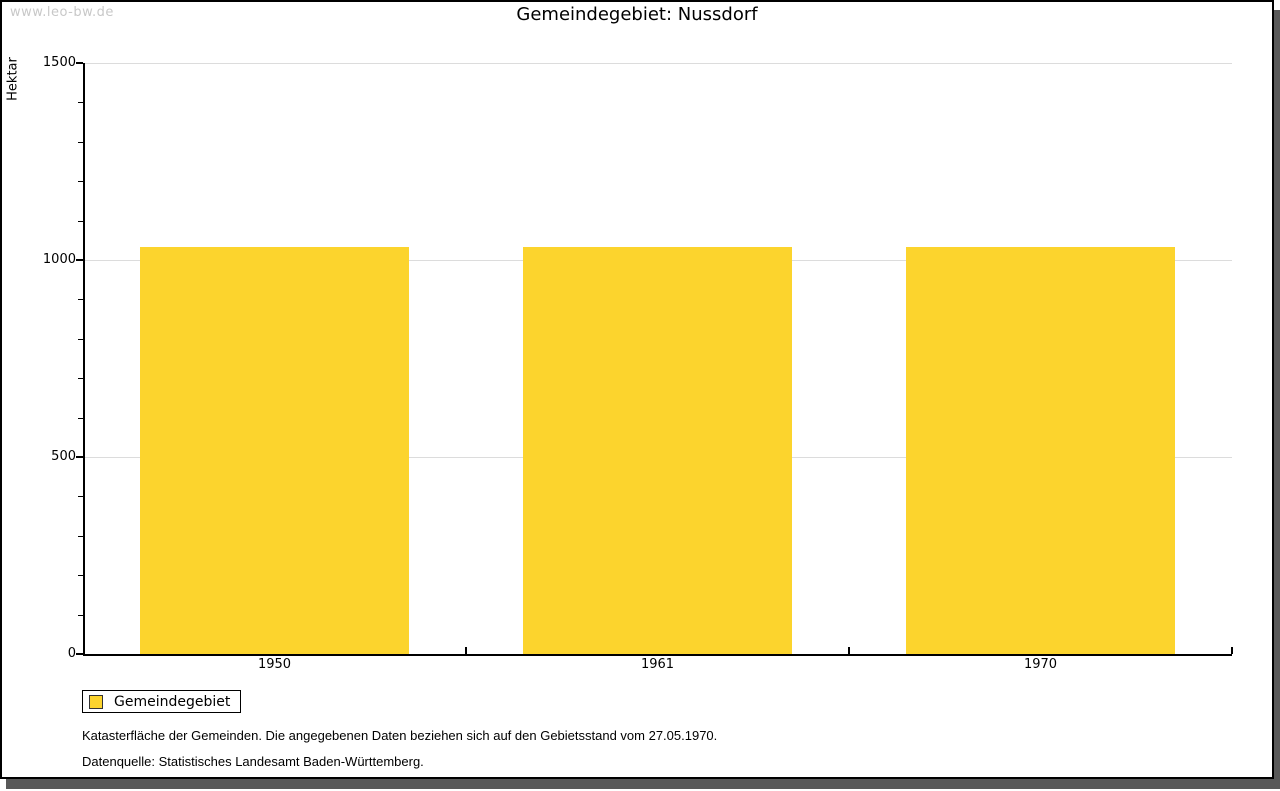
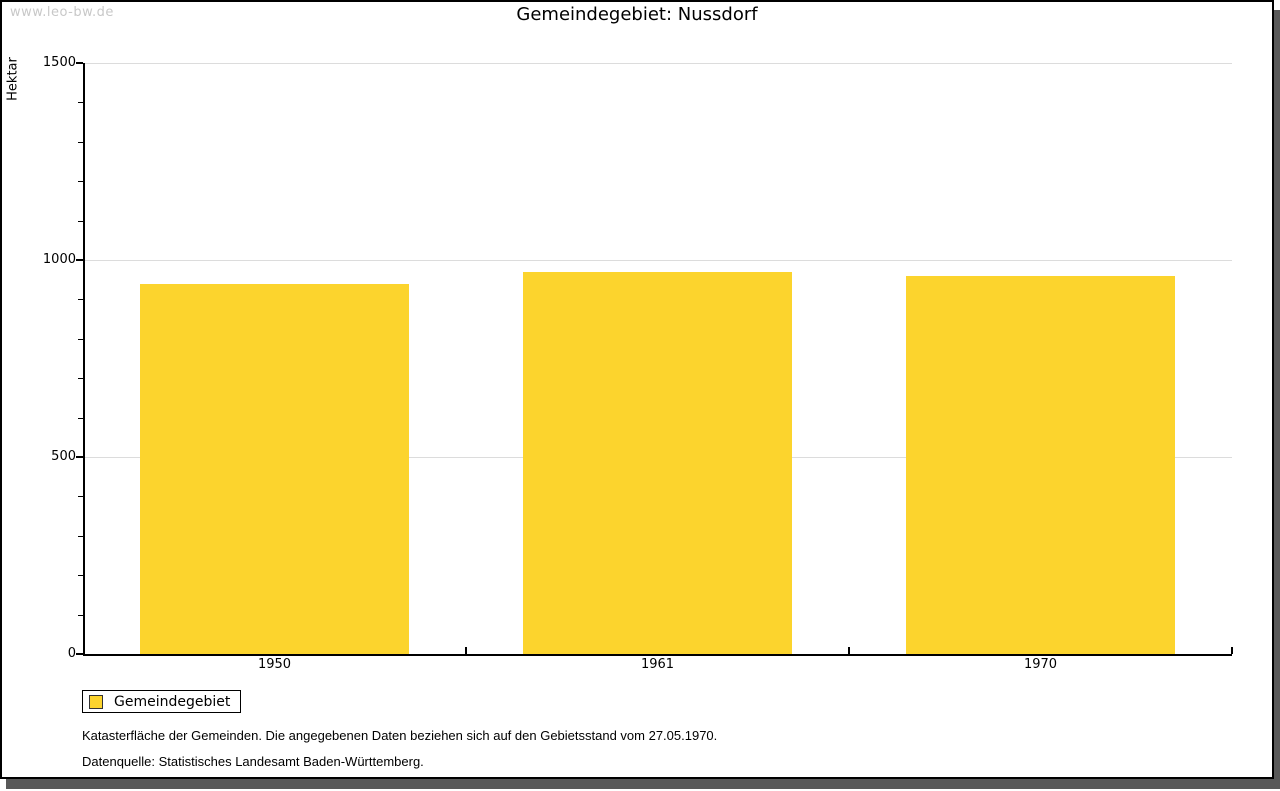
1950: 1030 -> 940
1961: 1030 -> 970
1970: 1030 -> 960
